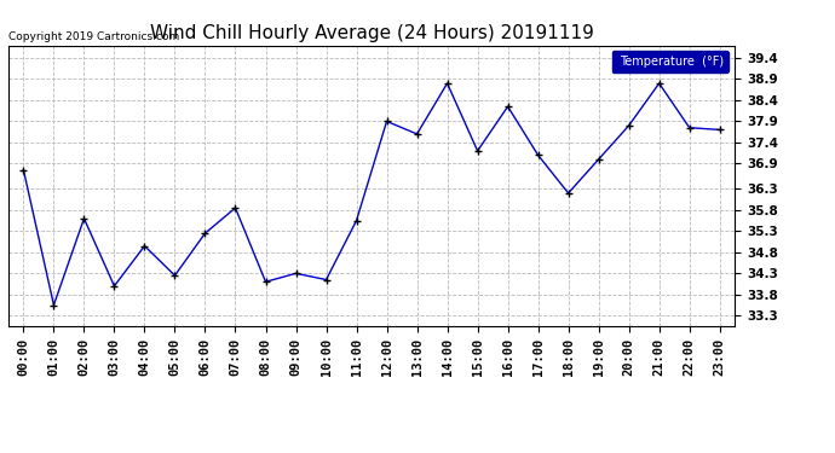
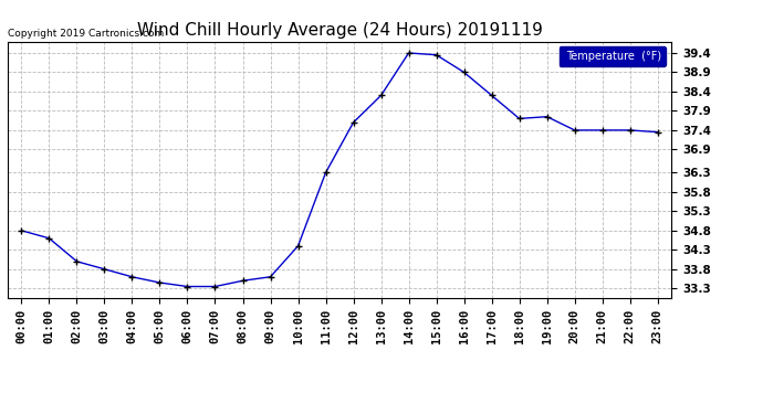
00:00: 36.75 -> 34.80
01:00: 33.55 -> 34.60
02:00: 35.60 -> 34.00
03:00: 34.00 -> 33.80
04:00: 34.95 -> 33.60
05:00: 34.25 -> 33.45
06:00: 35.25 -> 33.35
07:00: 35.85 -> 33.35
08:00: 34.10 -> 33.50
09:00: 34.30 -> 33.60
10:00: 34.15 -> 34.40
11:00: 35.55 -> 36.30
12:00: 37.90 -> 37.60
13:00: 37.60 -> 38.30
14:00: 38.80 -> 39.40
15:00: 37.20 -> 39.35
16:00: 38.25 -> 38.90
17:00: 37.10 -> 38.30
18:00: 36.20 -> 37.70
19:00: 37.00 -> 37.75
20:00: 37.80 -> 37.40
21:00: 38.80 -> 37.40
22:00: 37.75 -> 37.40
23:00: 37.70 -> 37.35
